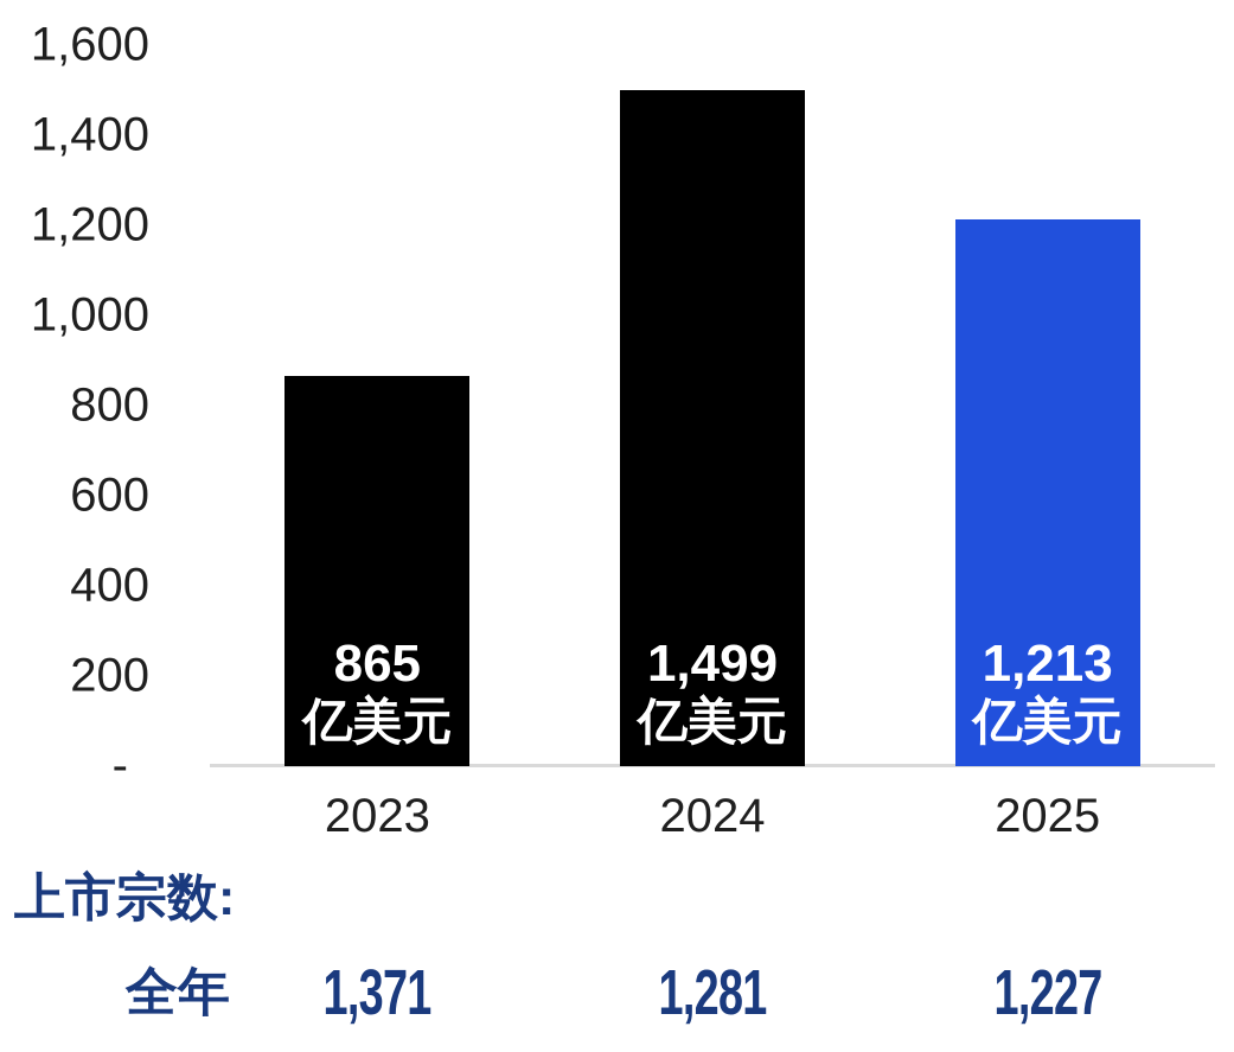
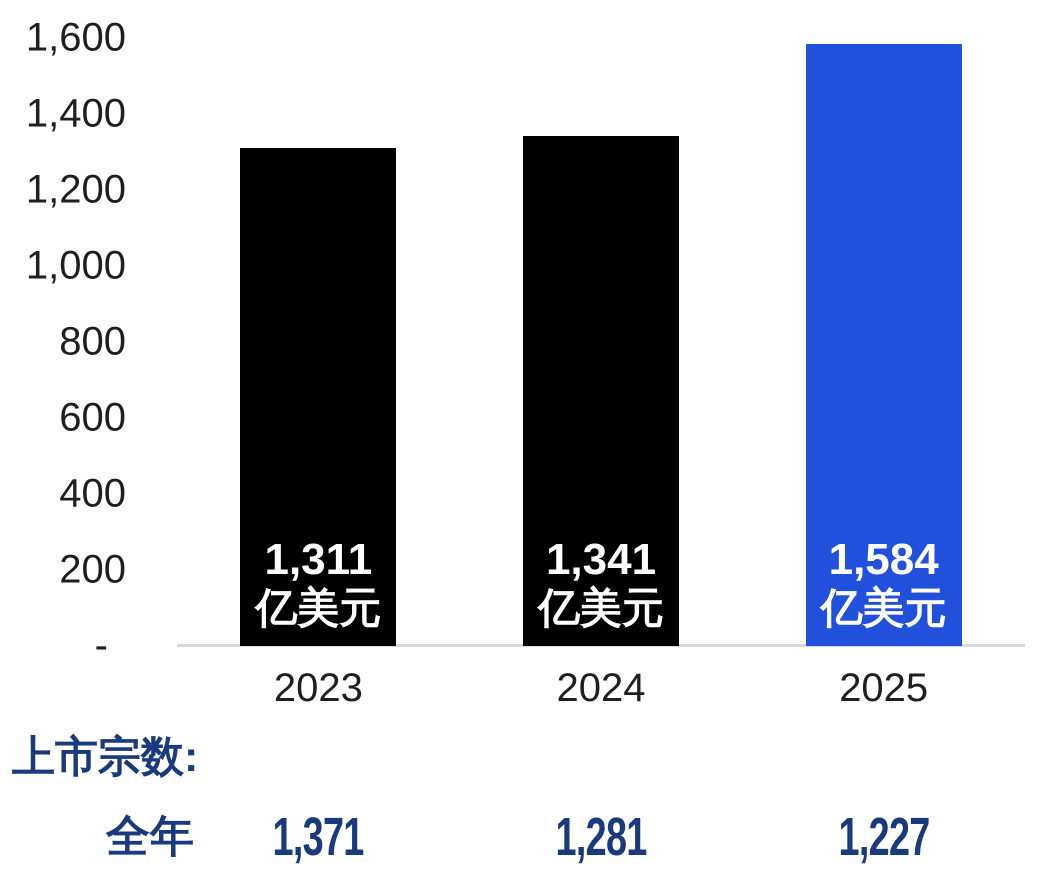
2023: 865 -> 1,311
2024: 1,499 -> 1,341
2025: 1,213 -> 1,584
